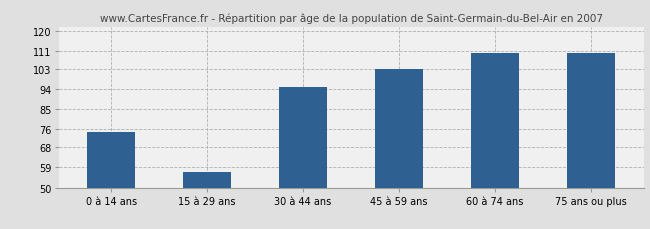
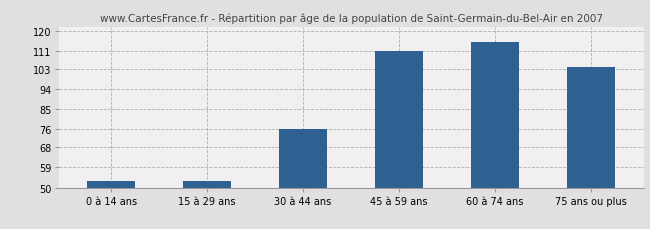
0 à 14 ans: 75 -> 53
15 à 29 ans: 57 -> 53
30 à 44 ans: 95 -> 76
45 à 59 ans: 103 -> 111
60 à 74 ans: 110 -> 115
75 ans ou plus: 110 -> 104
